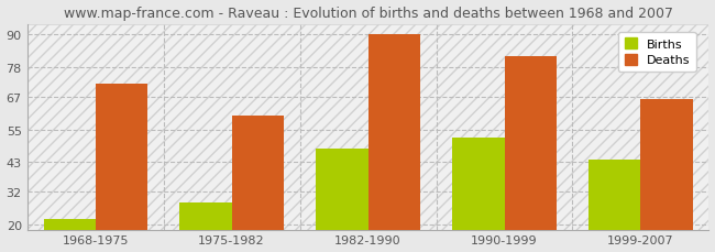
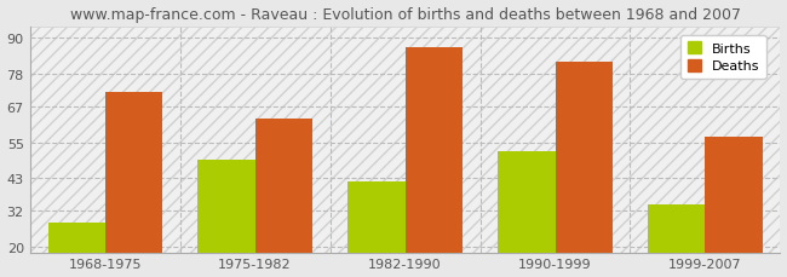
Births/1968-1975: 22 -> 28
Births/1975-1982: 28 -> 49
Deaths/1975-1982: 60 -> 63
Births/1982-1990: 48 -> 42
Deaths/1982-1990: 90 -> 87
Births/1999-2007: 44 -> 34
Deaths/1999-2007: 66 -> 57
